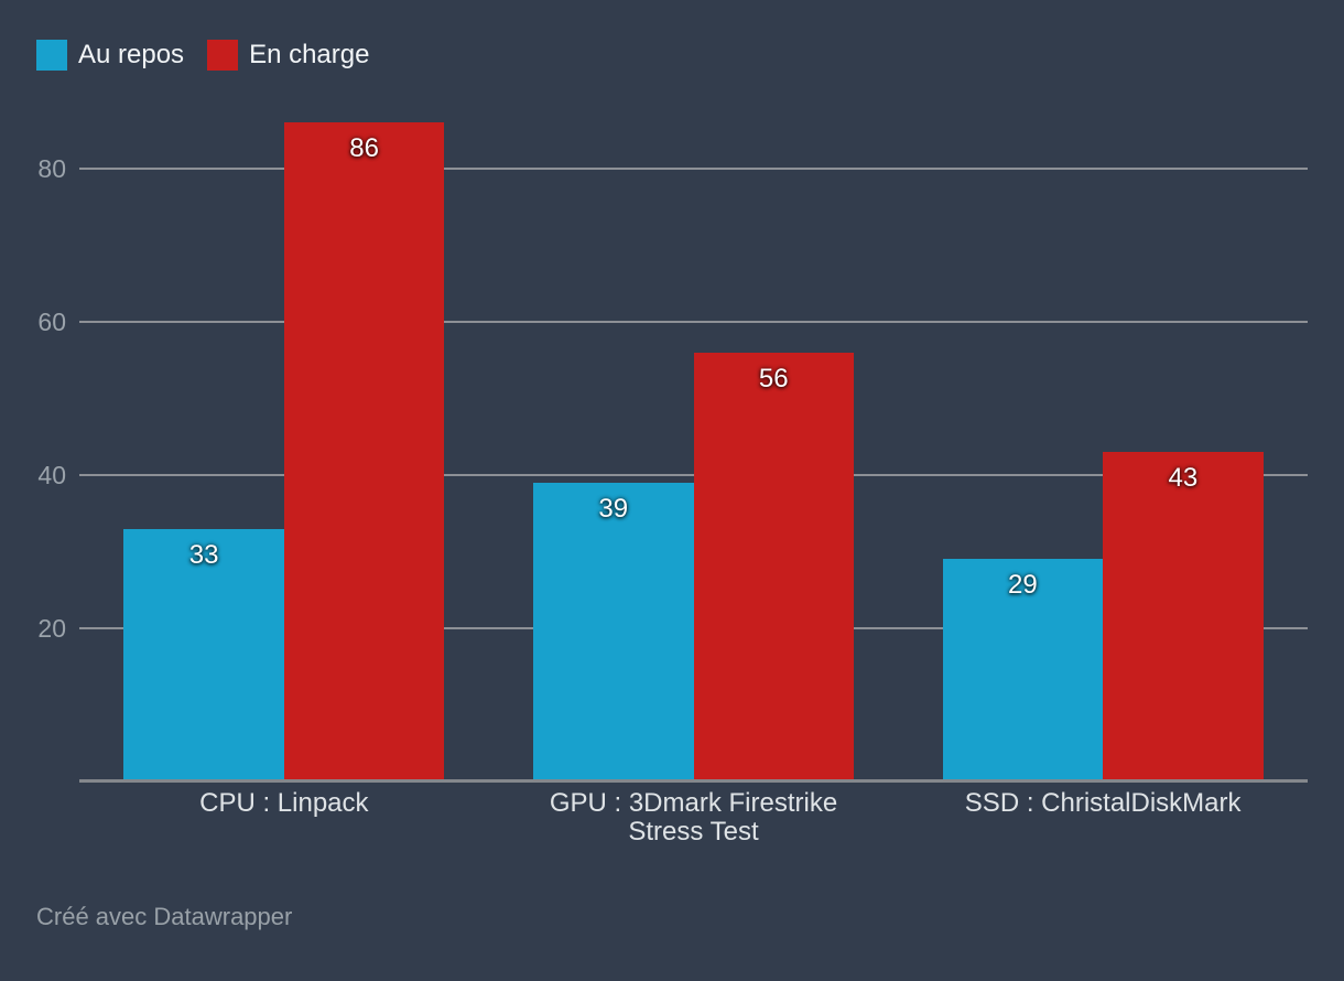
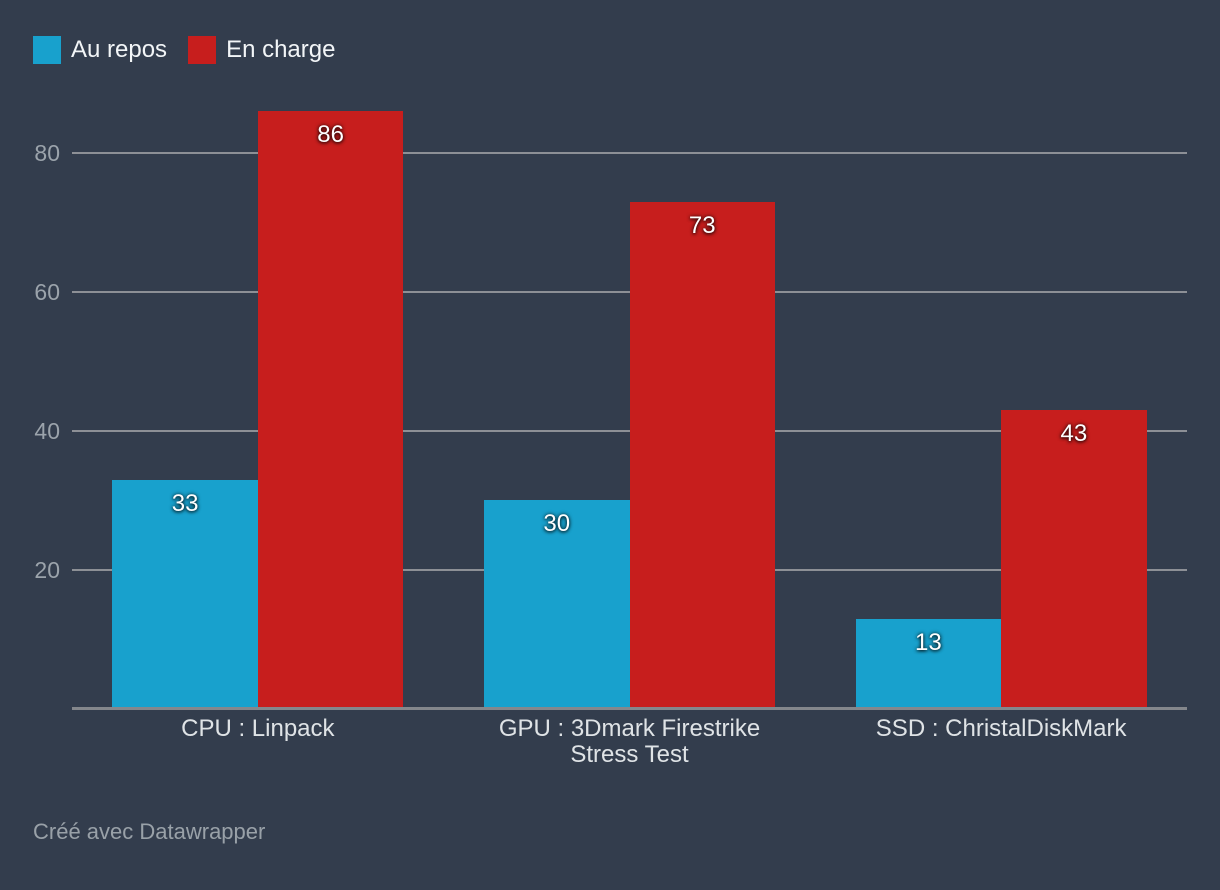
Au repos/GPU : 3Dmark Firestrike Stress Test: 39 -> 30
En charge/GPU : 3Dmark Firestrike Stress Test: 56 -> 73
Au repos/SSD : ChristalDiskMark: 29 -> 13
